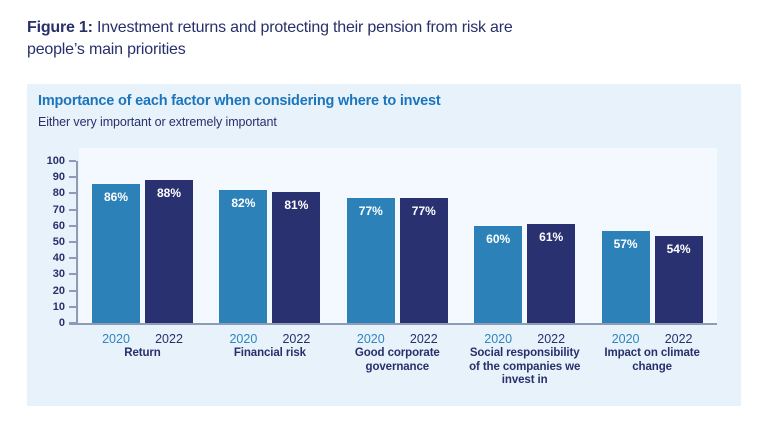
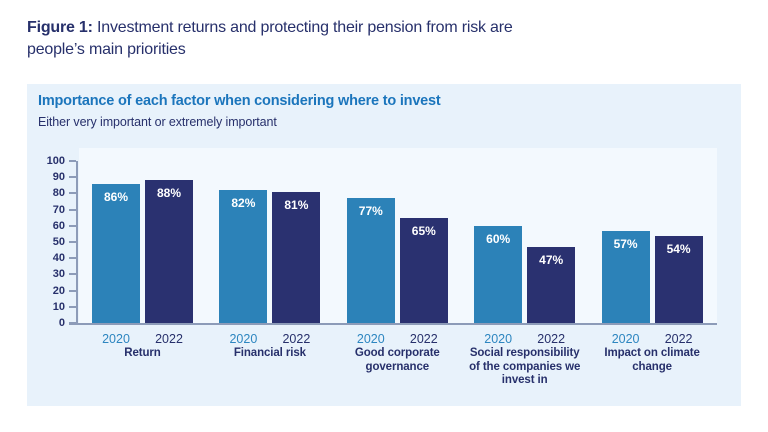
2022/Good corporate governance: 77% -> 65%
2022/Social responsibility of the companies we invest in: 61% -> 47%
